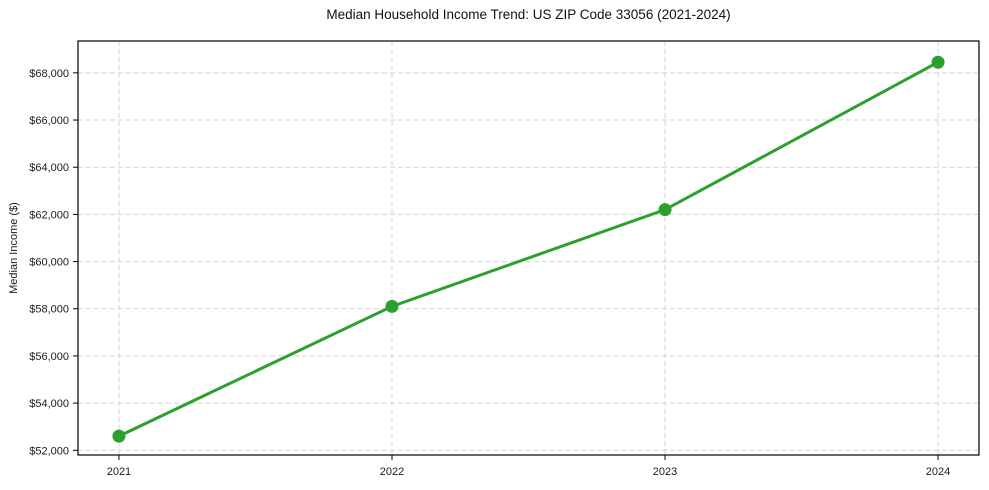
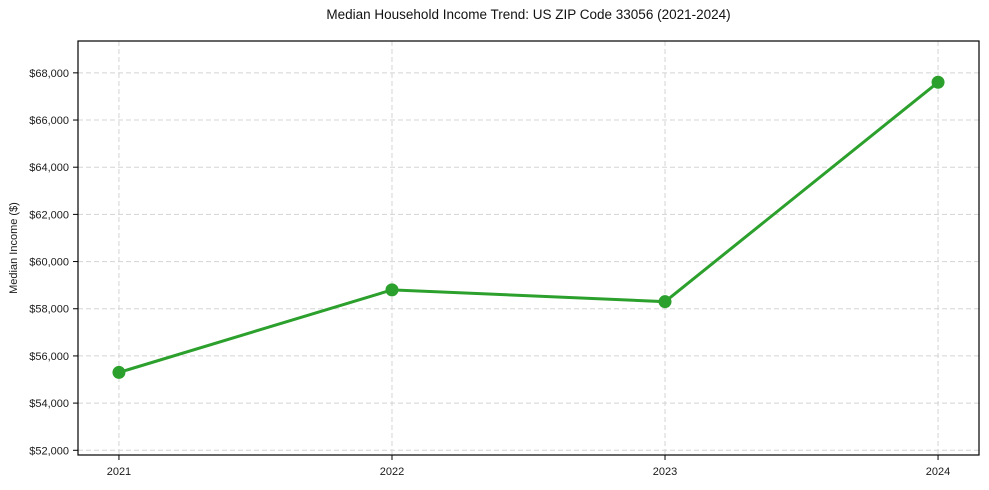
2021: $52600 -> $55300
2022: $58100 -> $58800
2023: $62200 -> $58300
2024: $68400 -> $67600
